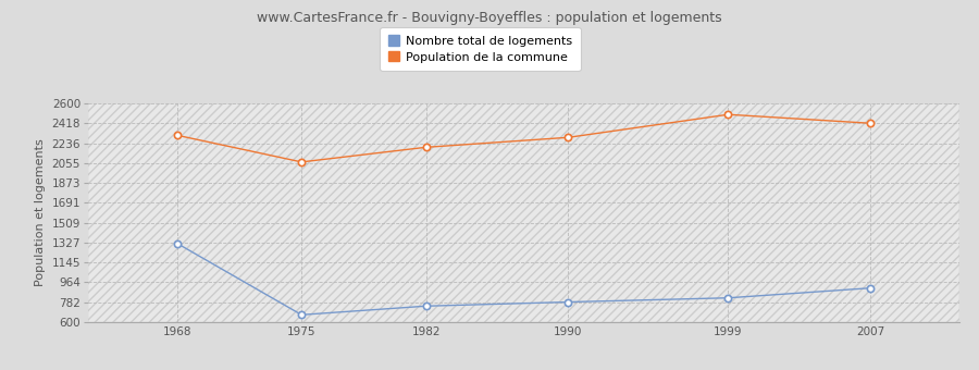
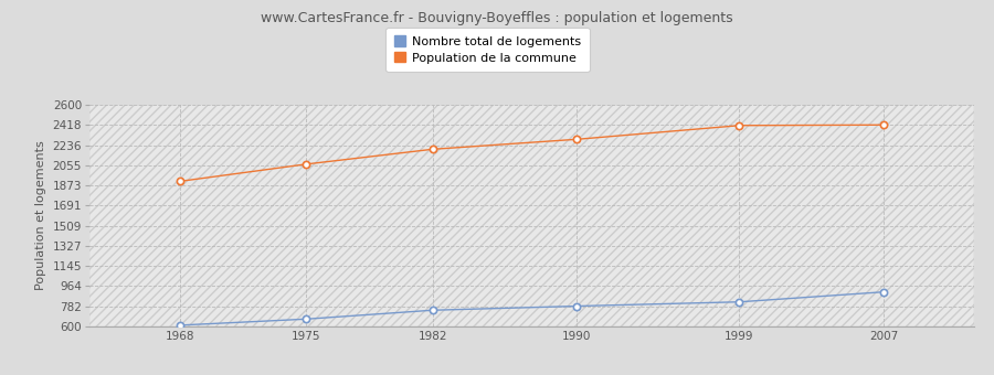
Nombre total de logements/1968: 1320 -> 610
Population de la commune/1968: 2310 -> 1910
Population de la commune/1999: 2500 -> 2420
